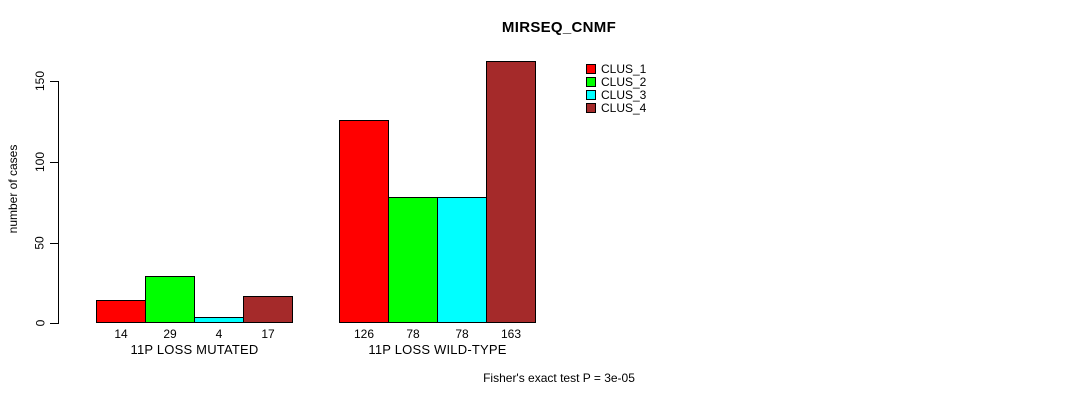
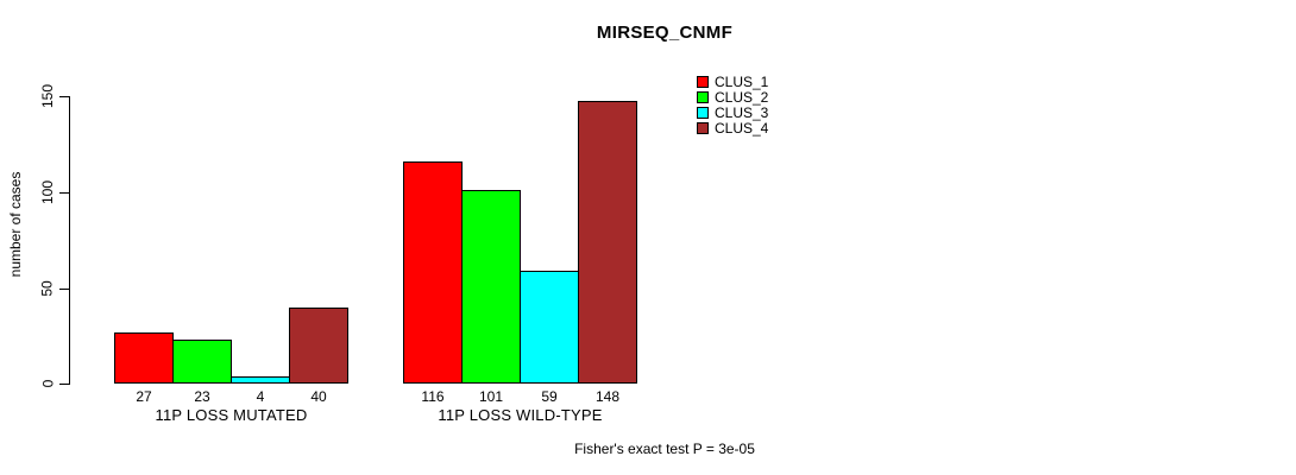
CLUS_1/11P LOSS MUTATED: 14 -> 27
CLUS_2/11P LOSS MUTATED: 29 -> 23
CLUS_4/11P LOSS MUTATED: 17 -> 40
CLUS_1/11P LOSS WILD-TYPE: 126 -> 116
CLUS_2/11P LOSS WILD-TYPE: 78 -> 101
CLUS_3/11P LOSS WILD-TYPE: 78 -> 59
CLUS_4/11P LOSS WILD-TYPE: 163 -> 148
